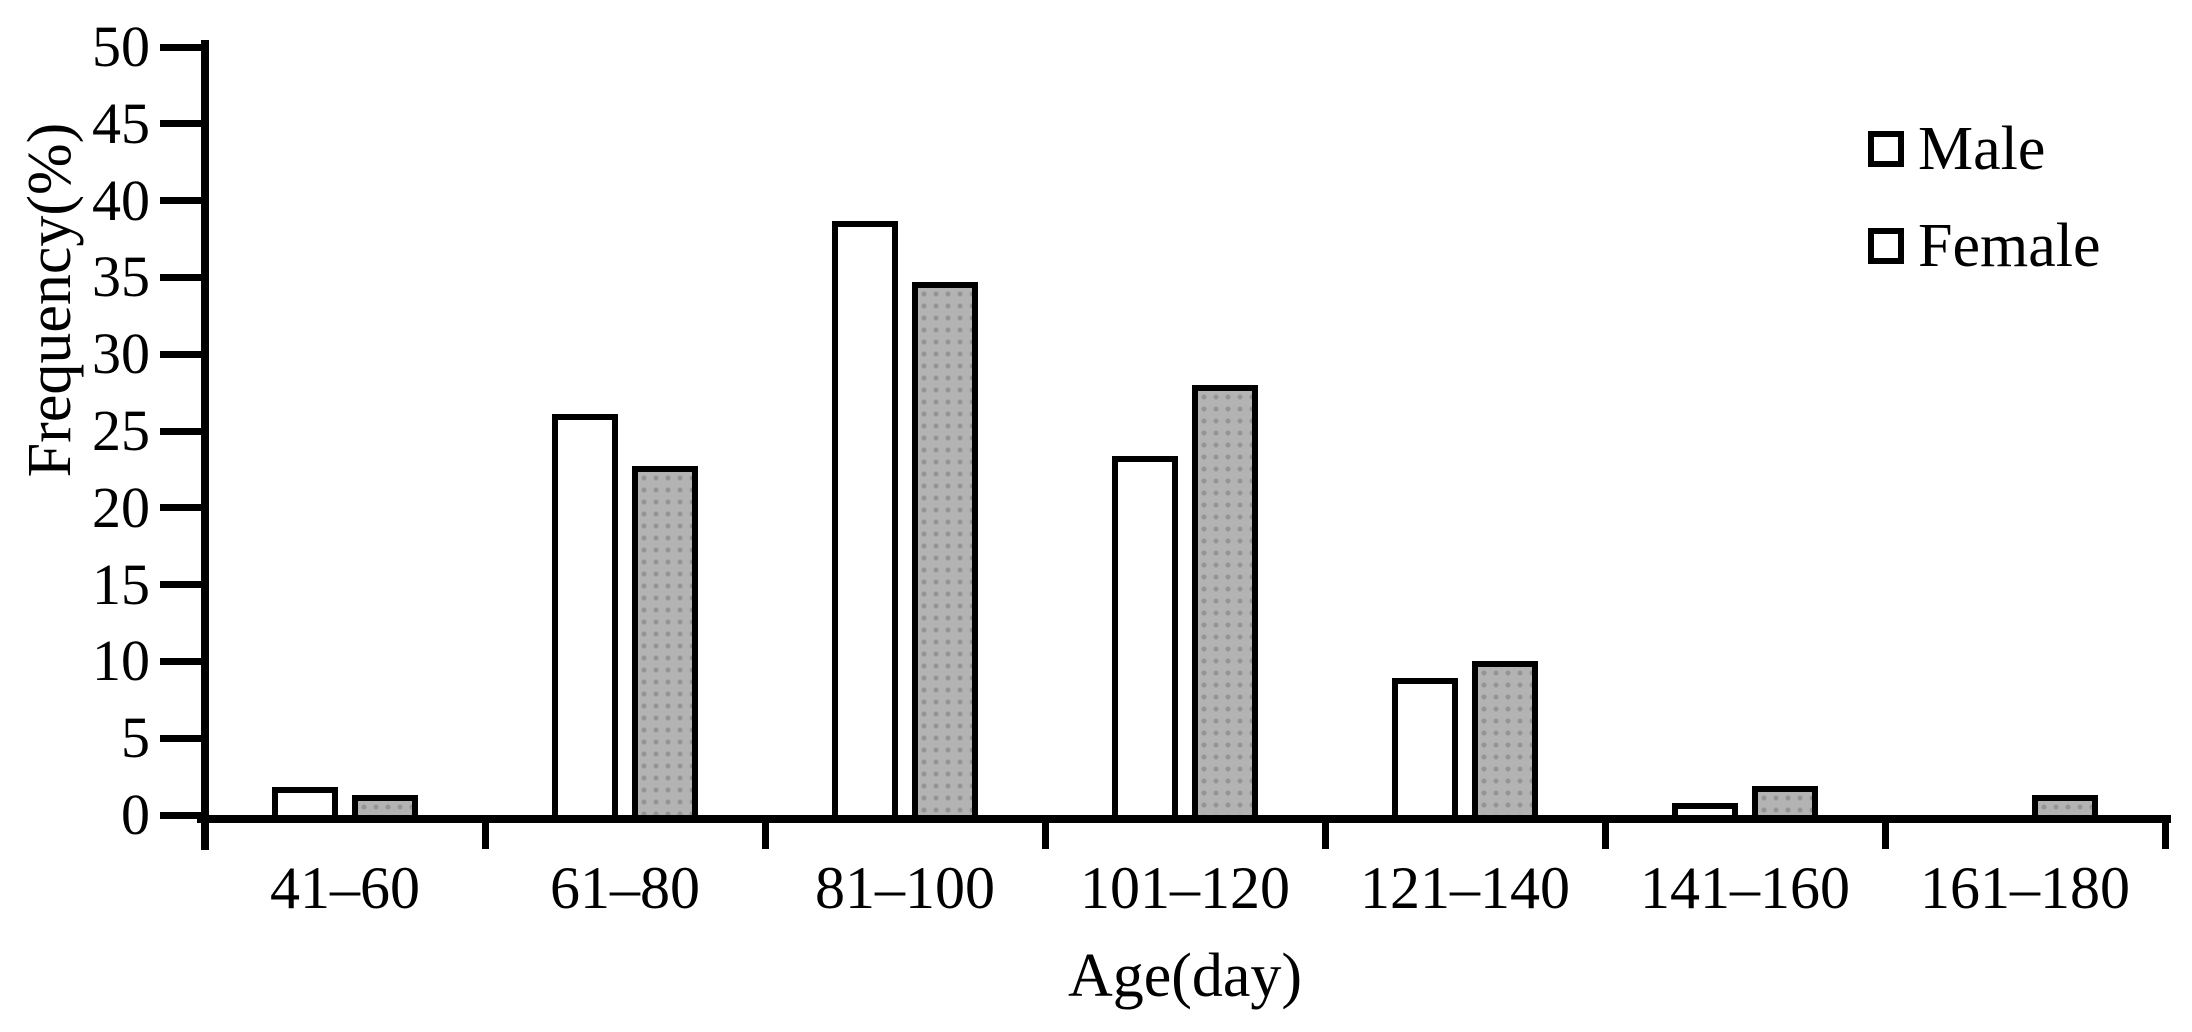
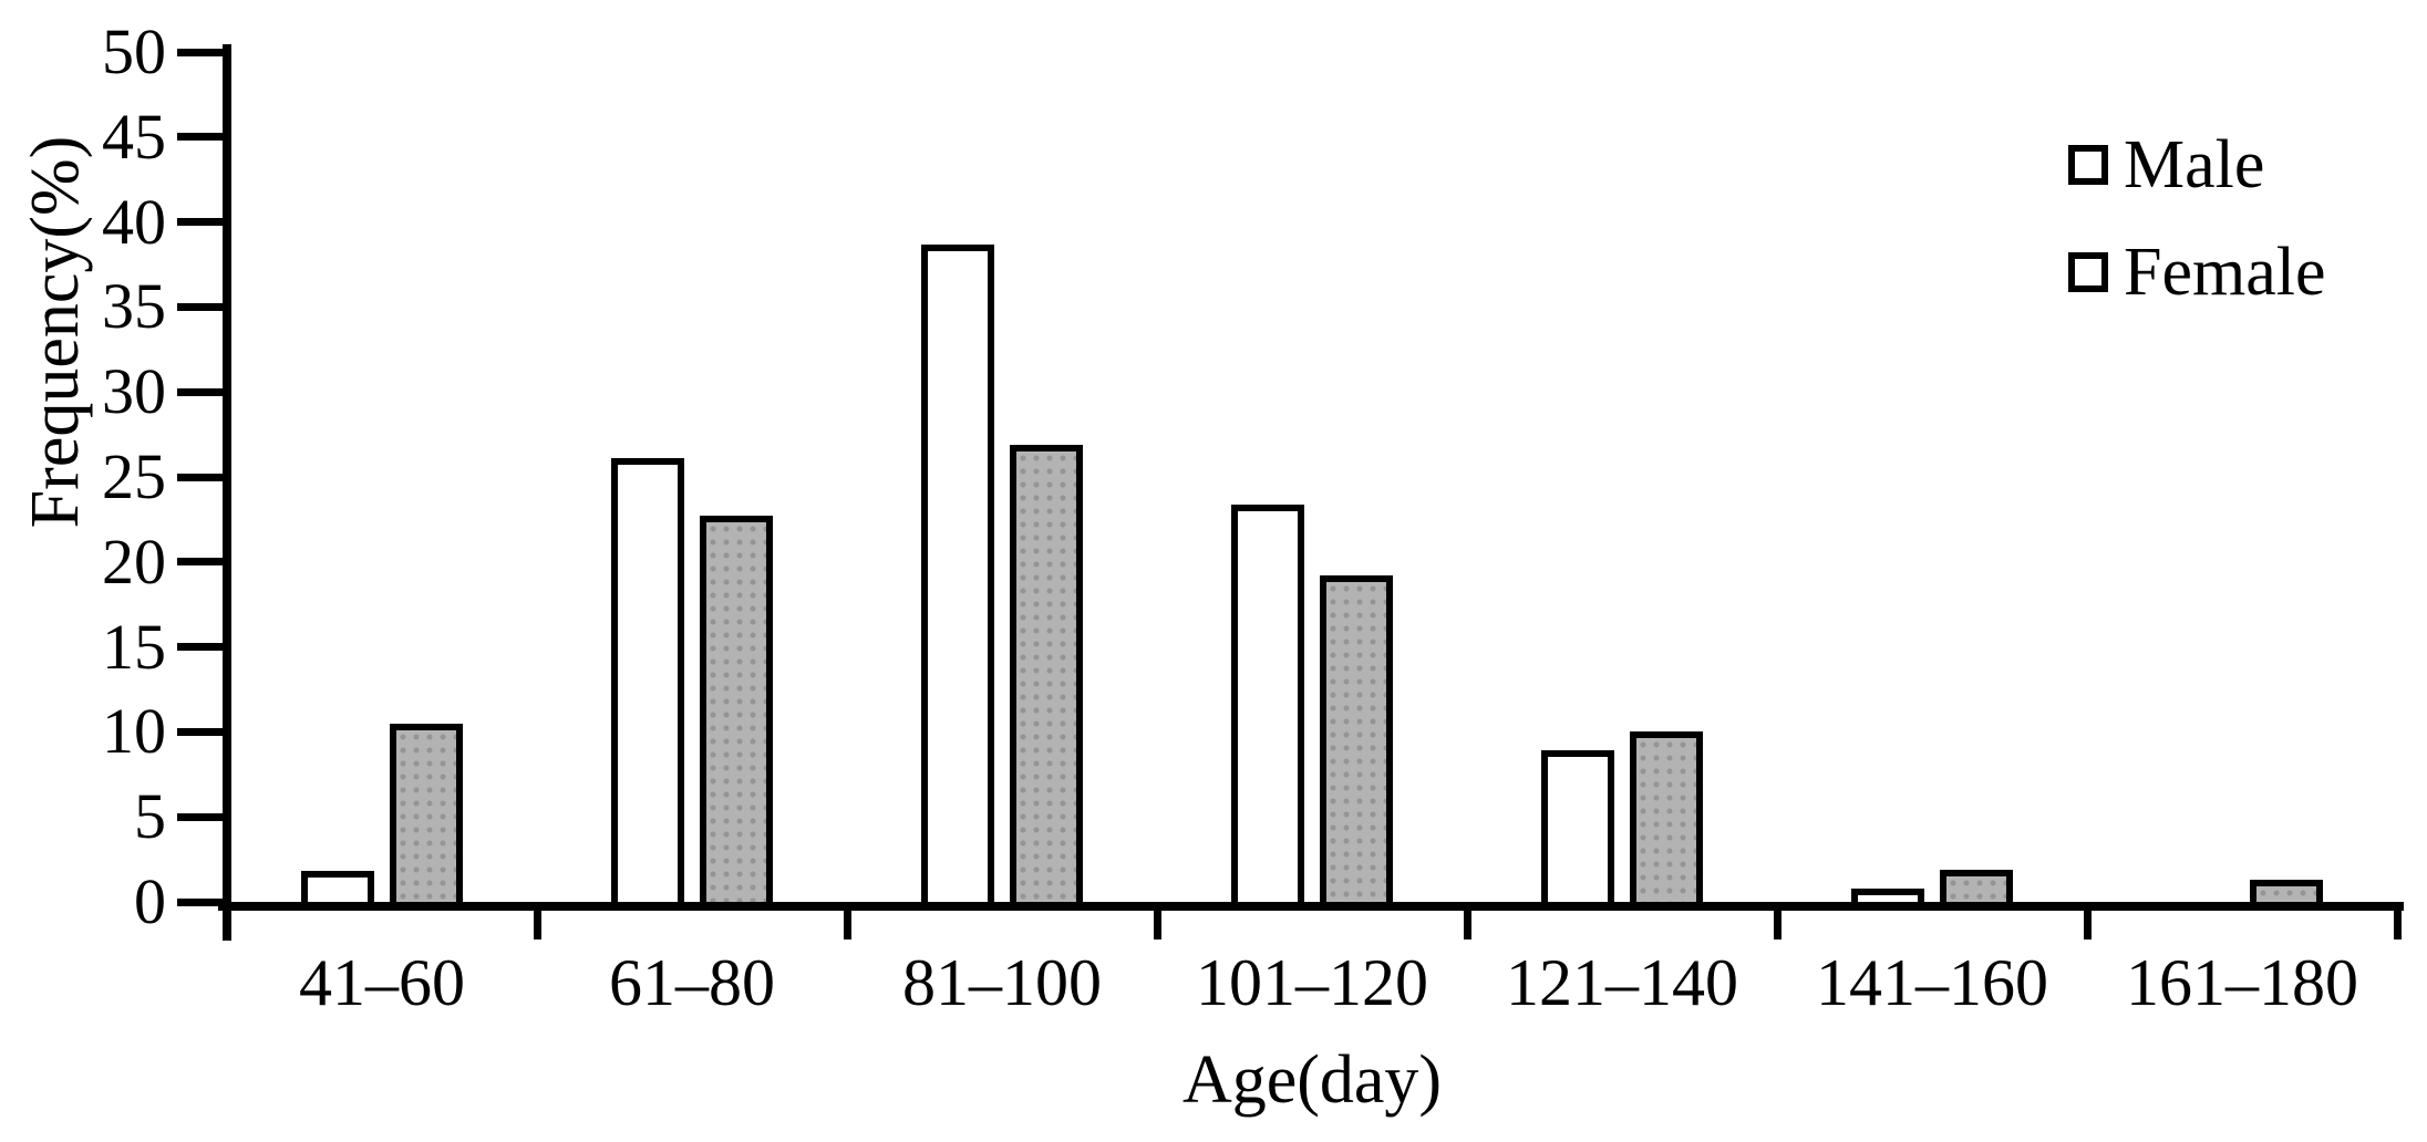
Female/41–60: 1.3 -> 10.5
Female/81–100: 34.7 -> 26.9
Female/101–120: 28.0 -> 19.2
